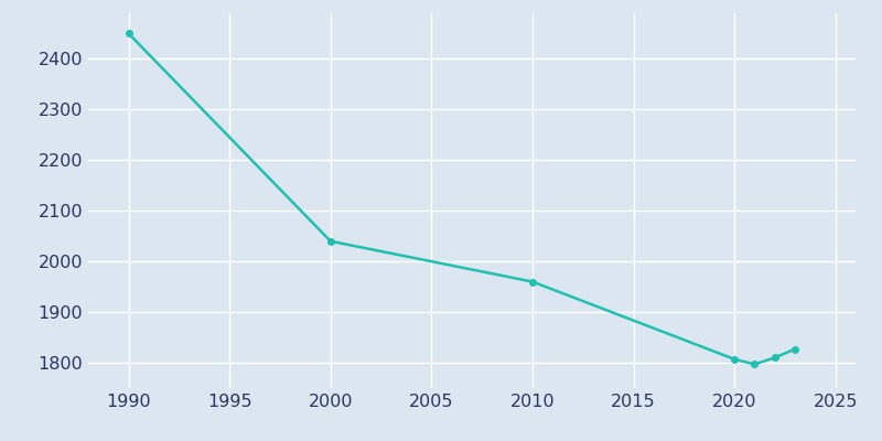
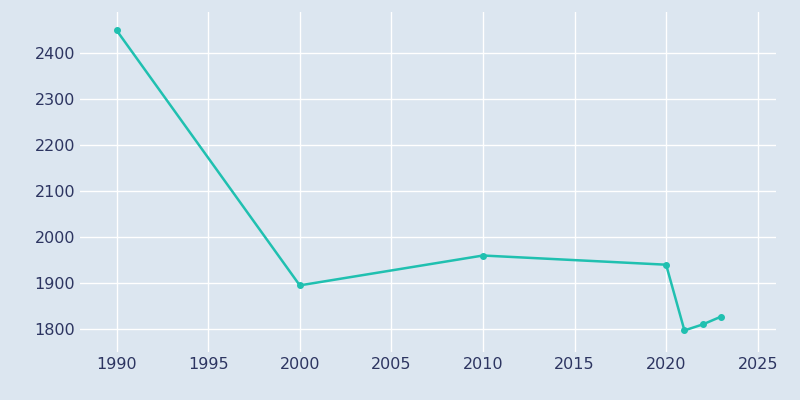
2000: 2040 -> 1895
2020: 1807 -> 1940
